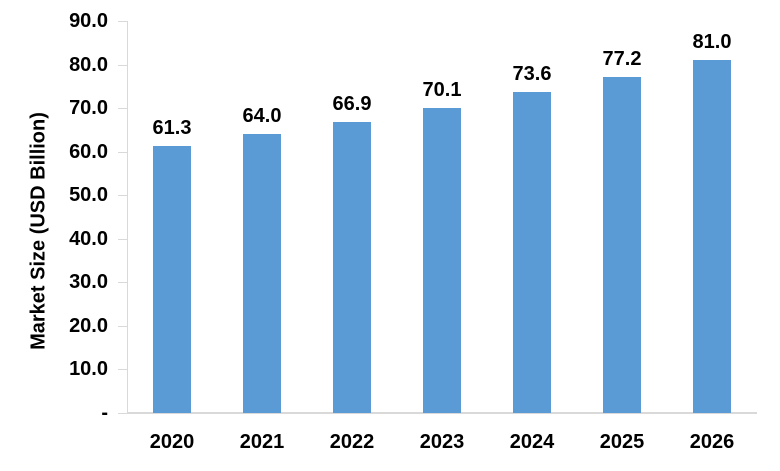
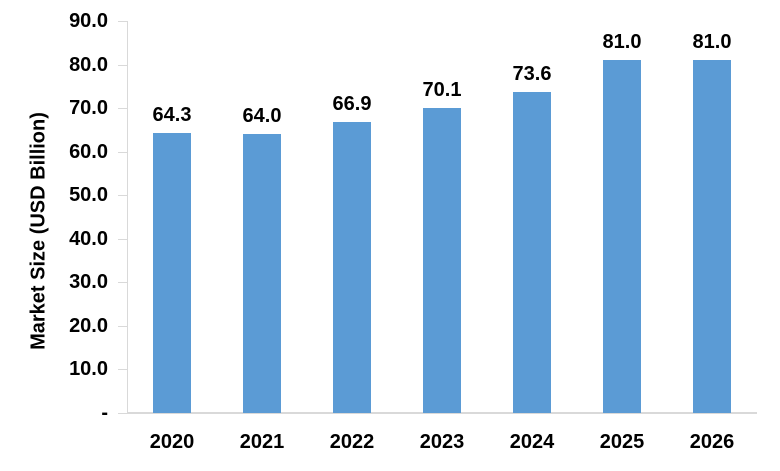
2020: 61.3 -> 64.3
2025: 77.2 -> 81.0
